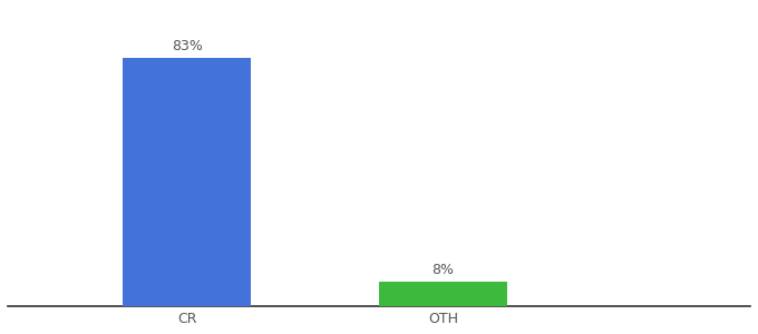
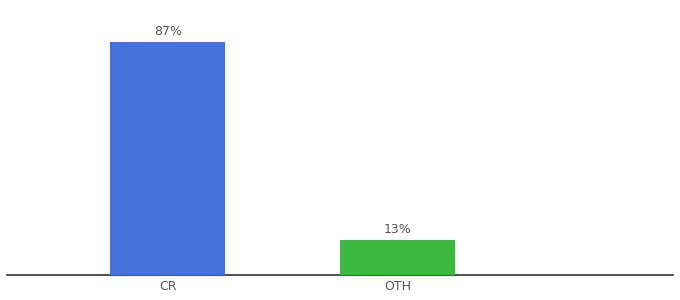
CR: 83% -> 87%
OTH: 8% -> 13%
